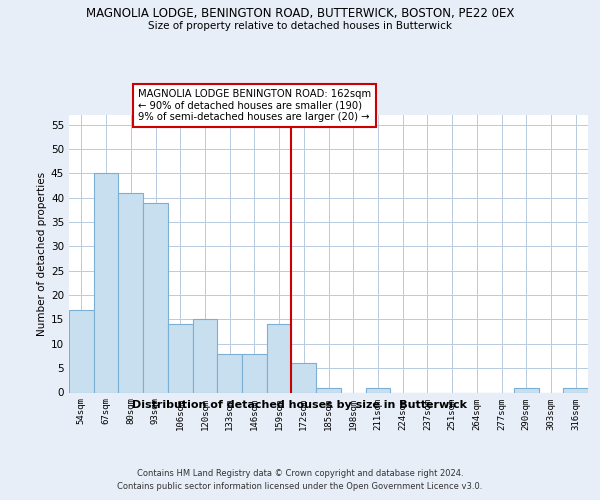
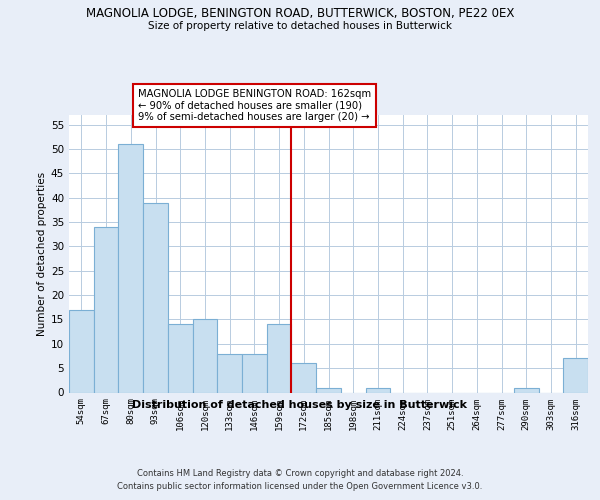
67sqm: 45 -> 34
80sqm: 41 -> 51
316sqm: 1 -> 7
